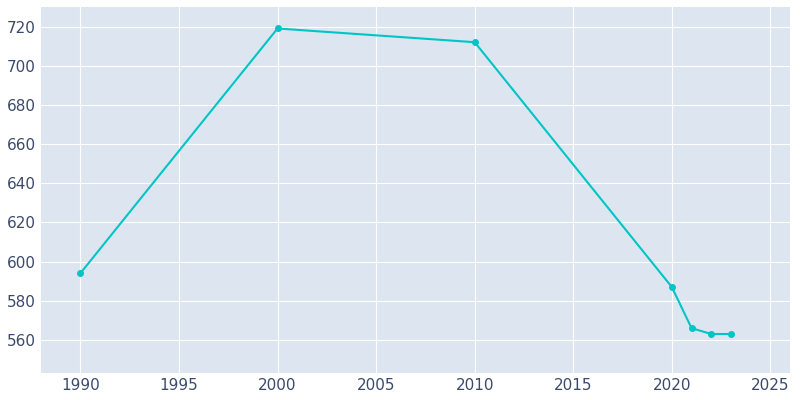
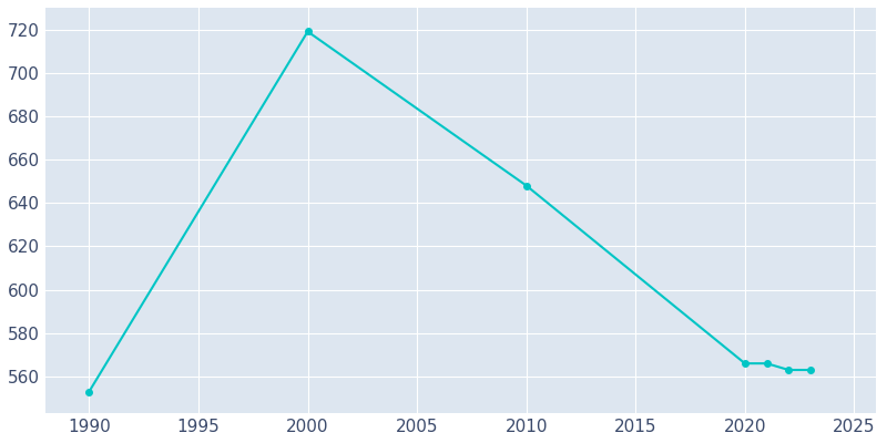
1990: 594 -> 553
2010: 712 -> 648
2020: 587 -> 566
